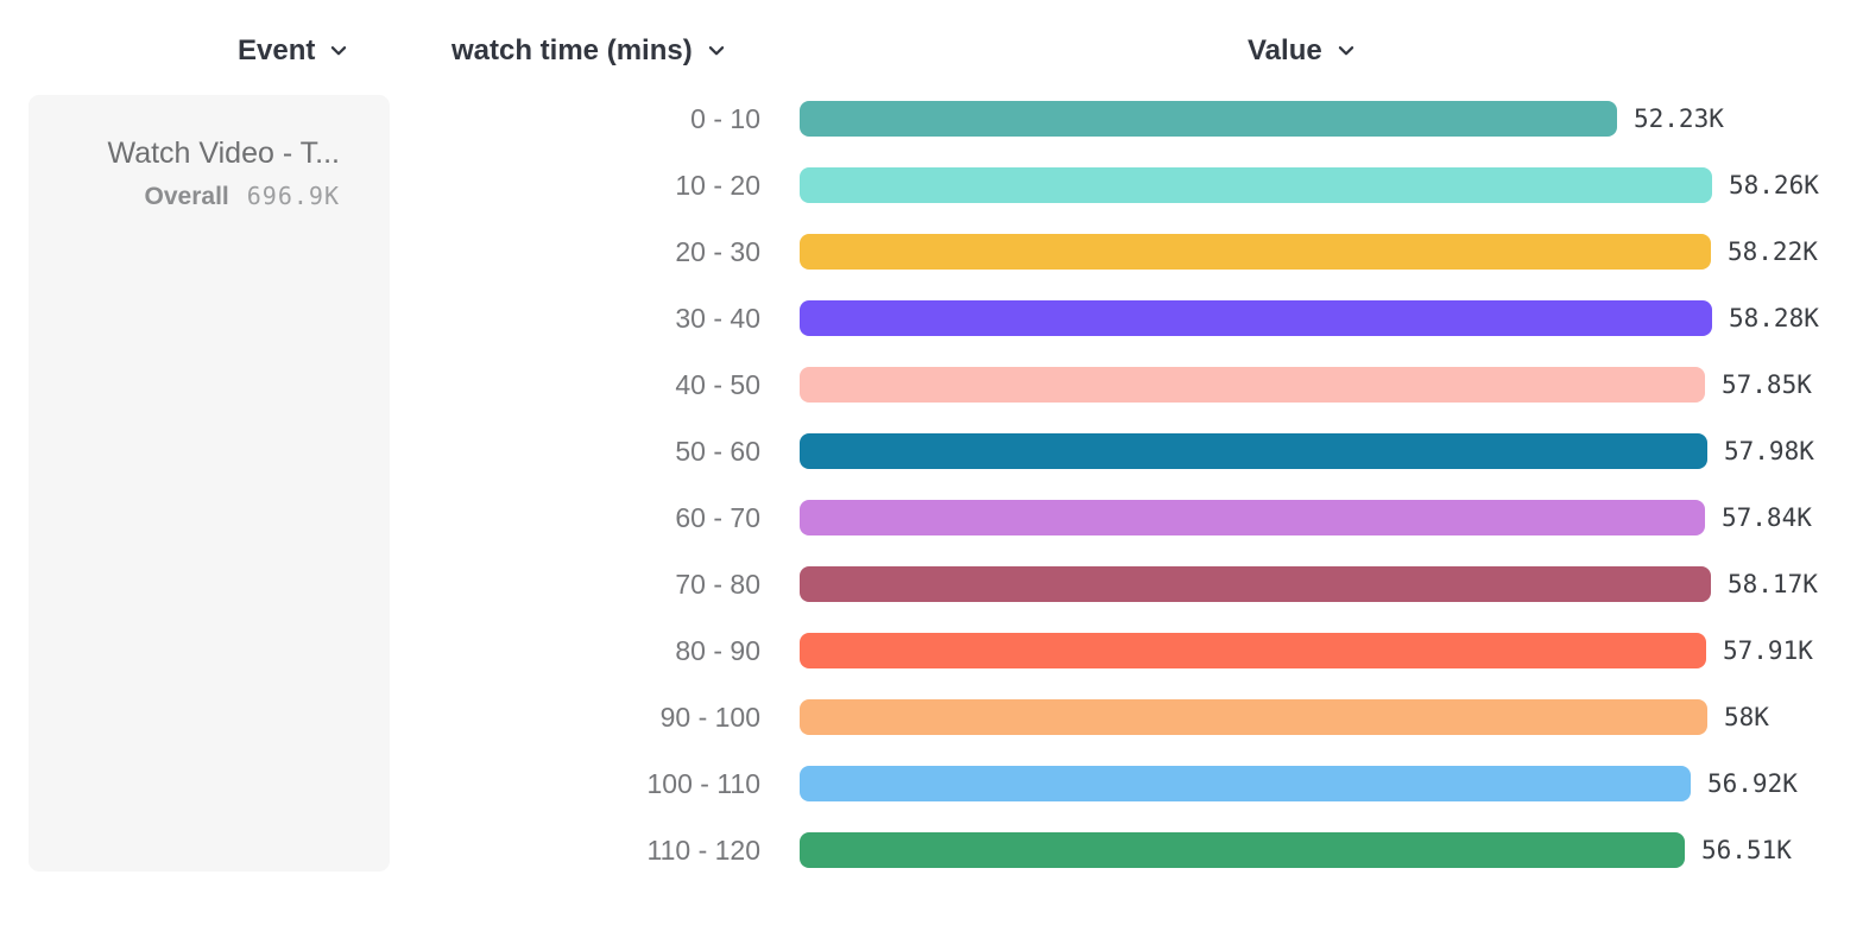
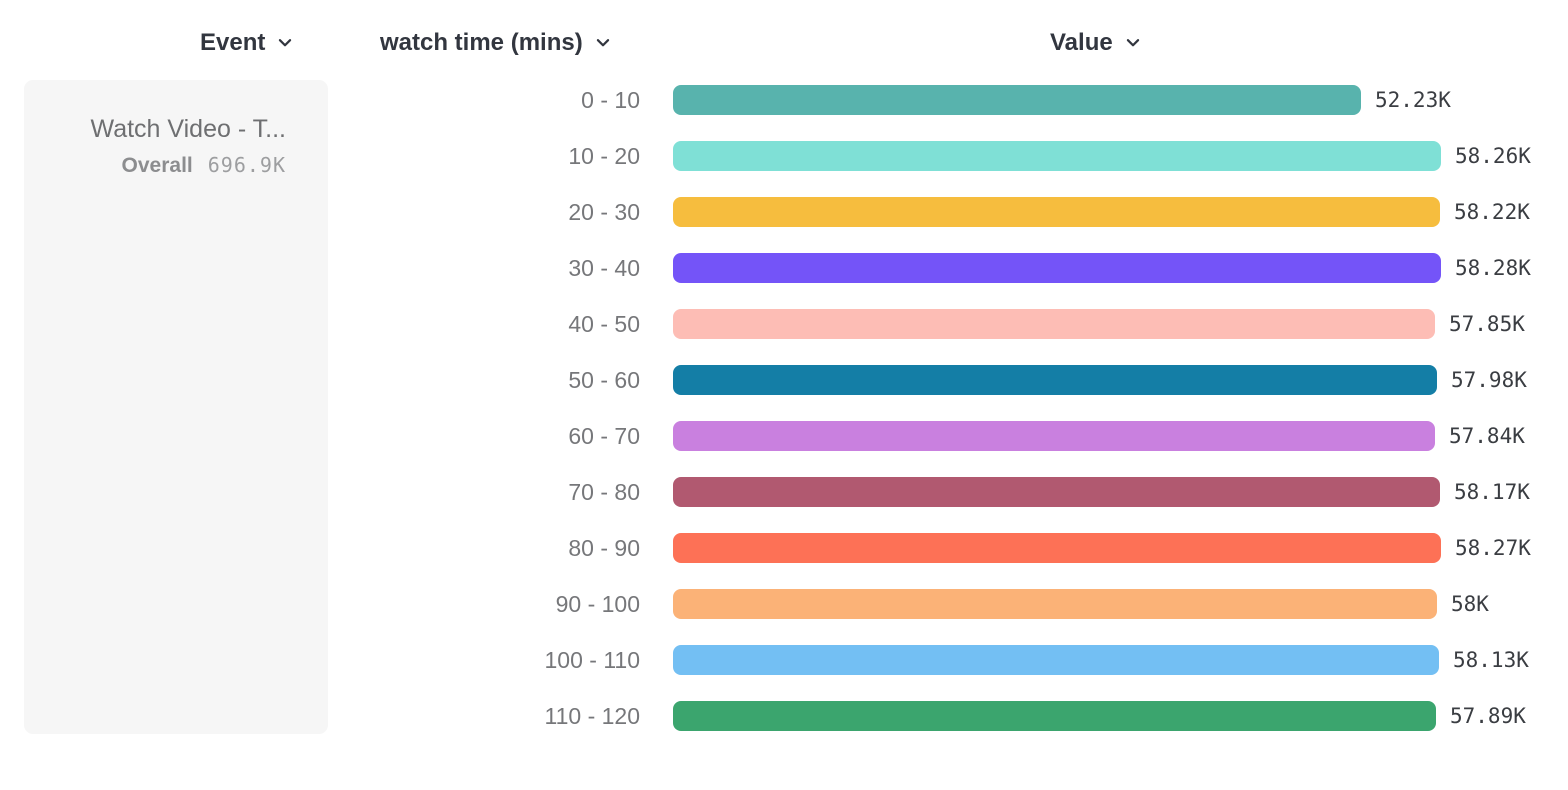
80 - 90: 57.91K -> 58.27K
100 - 110: 56.92K -> 58.13K
110 - 120: 56.51K -> 57.89K
